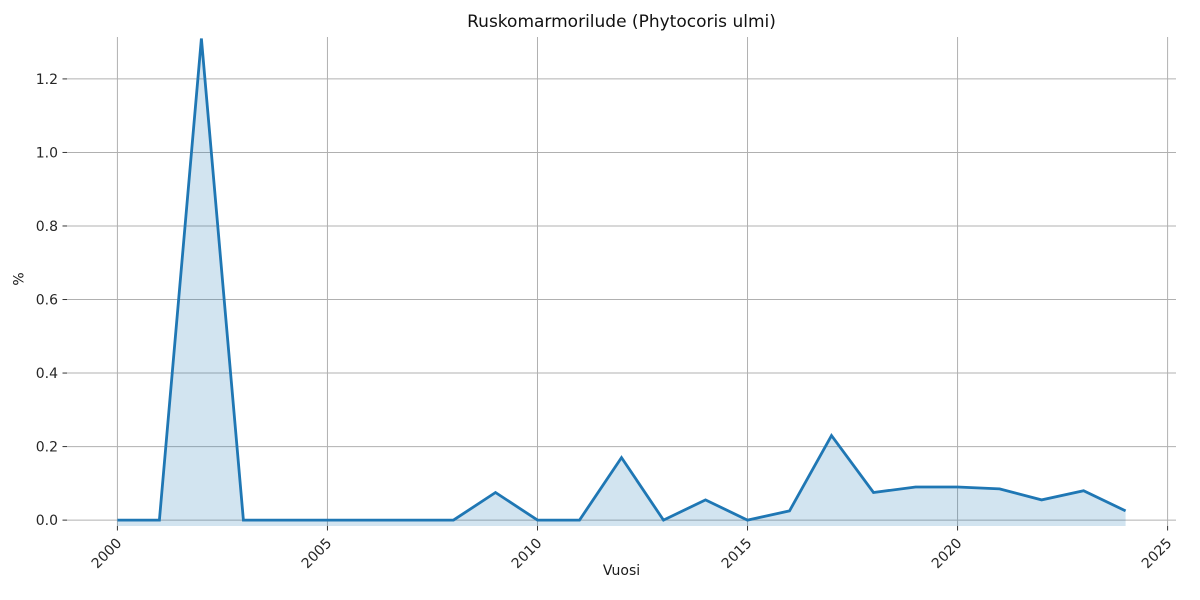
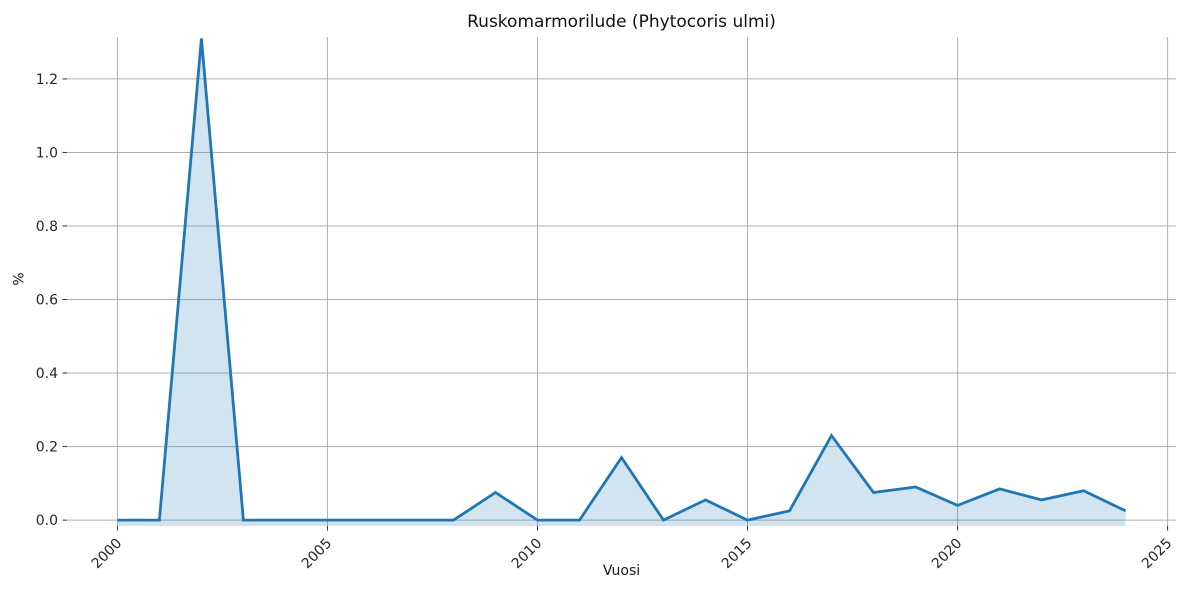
2020: 0.09 -> 0.04
